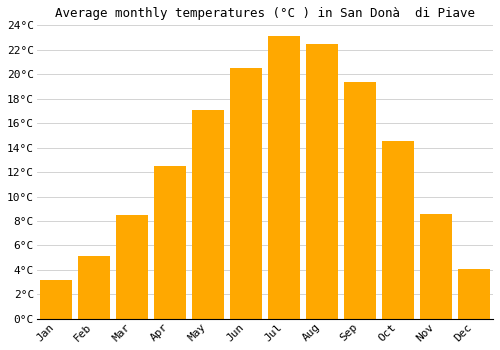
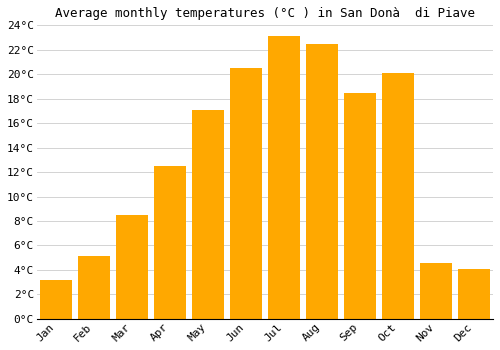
Sep: 19.4°C -> 18.5°C
Oct: 14.5°C -> 20.1°C
Nov: 8.6°C -> 4.6°C
